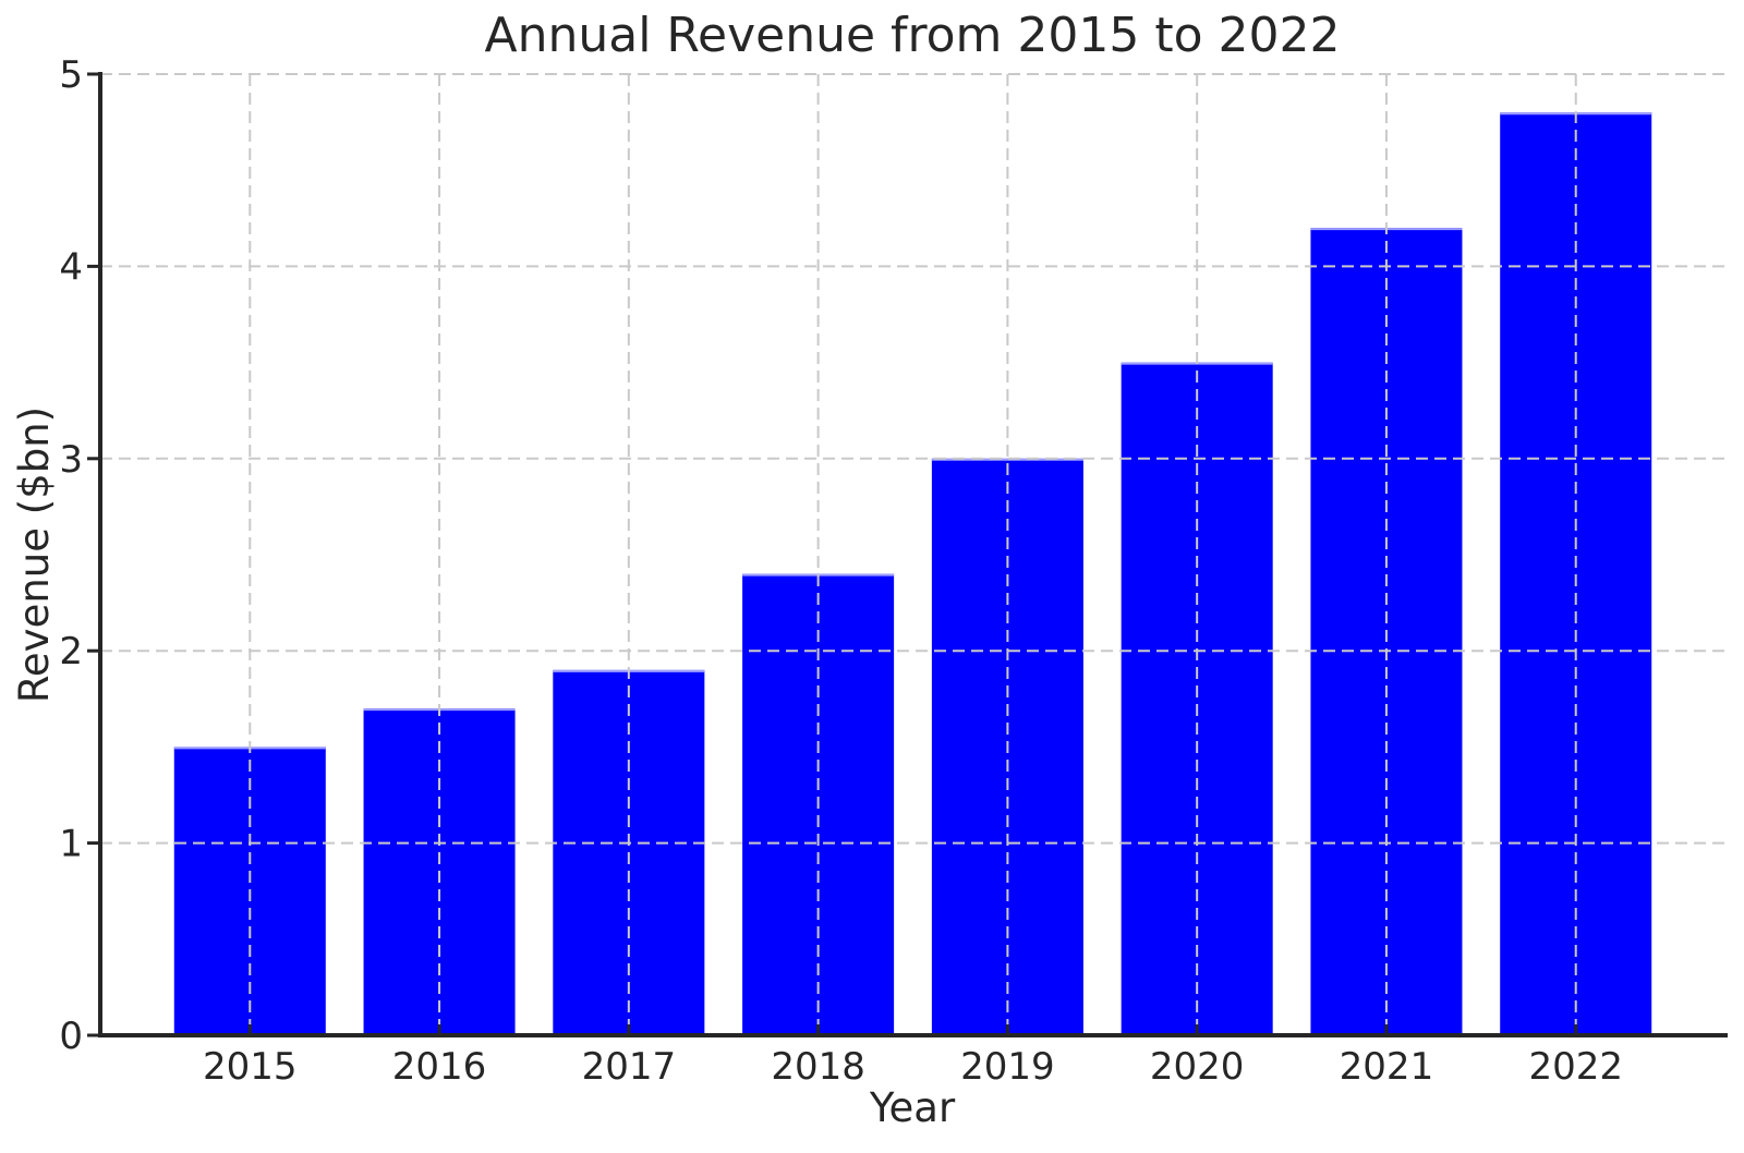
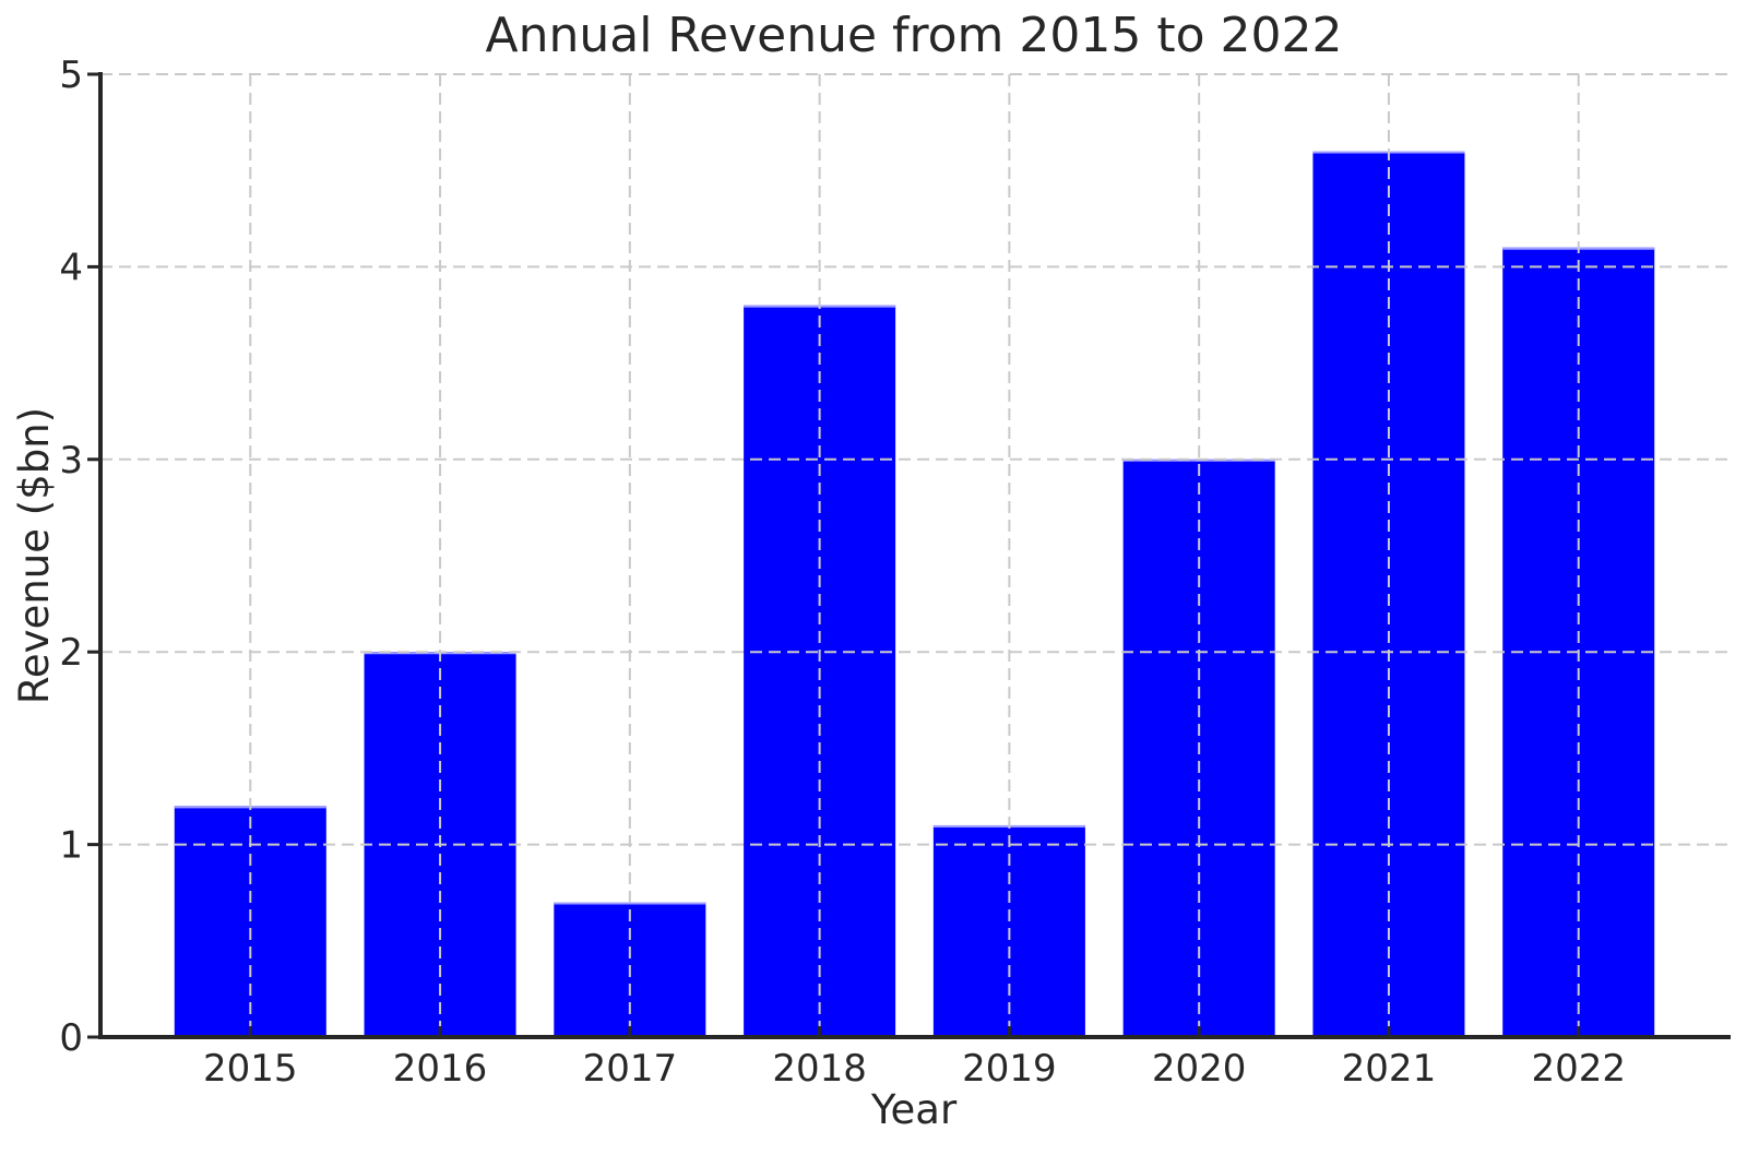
2015: 1.5 -> 1.2
2016: 1.7 -> 2.0
2017: 1.9 -> 0.7
2018: 2.4 -> 3.8
2019: 3.0 -> 1.1
2020: 3.5 -> 3.0
2021: 4.2 -> 4.6
2022: 4.8 -> 4.1
